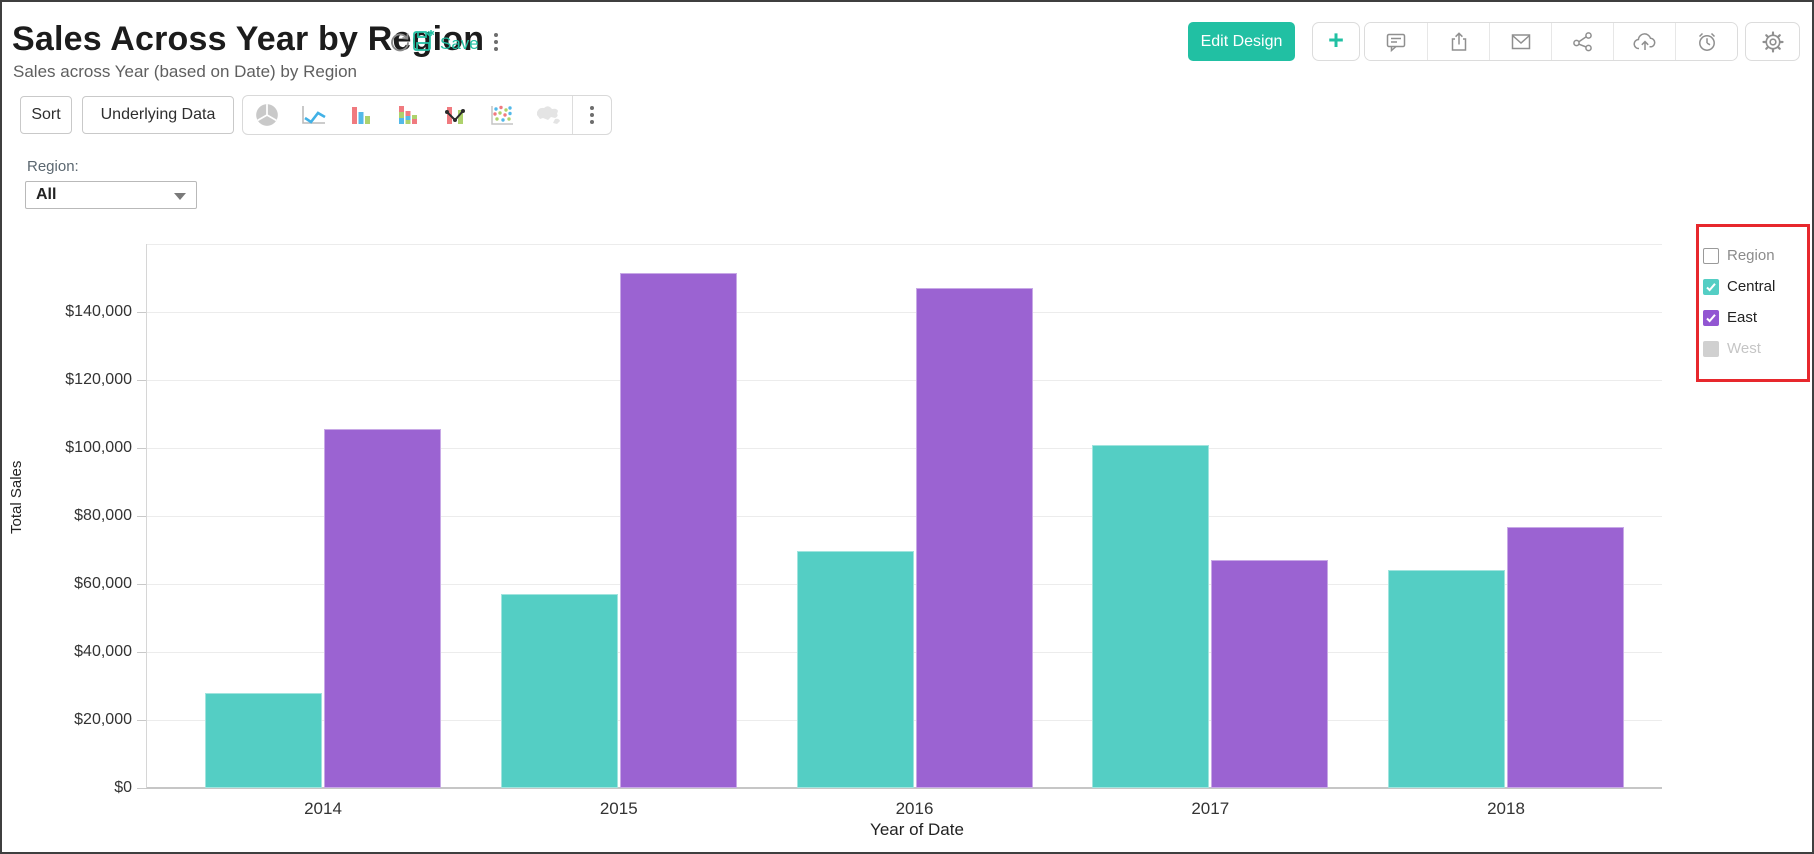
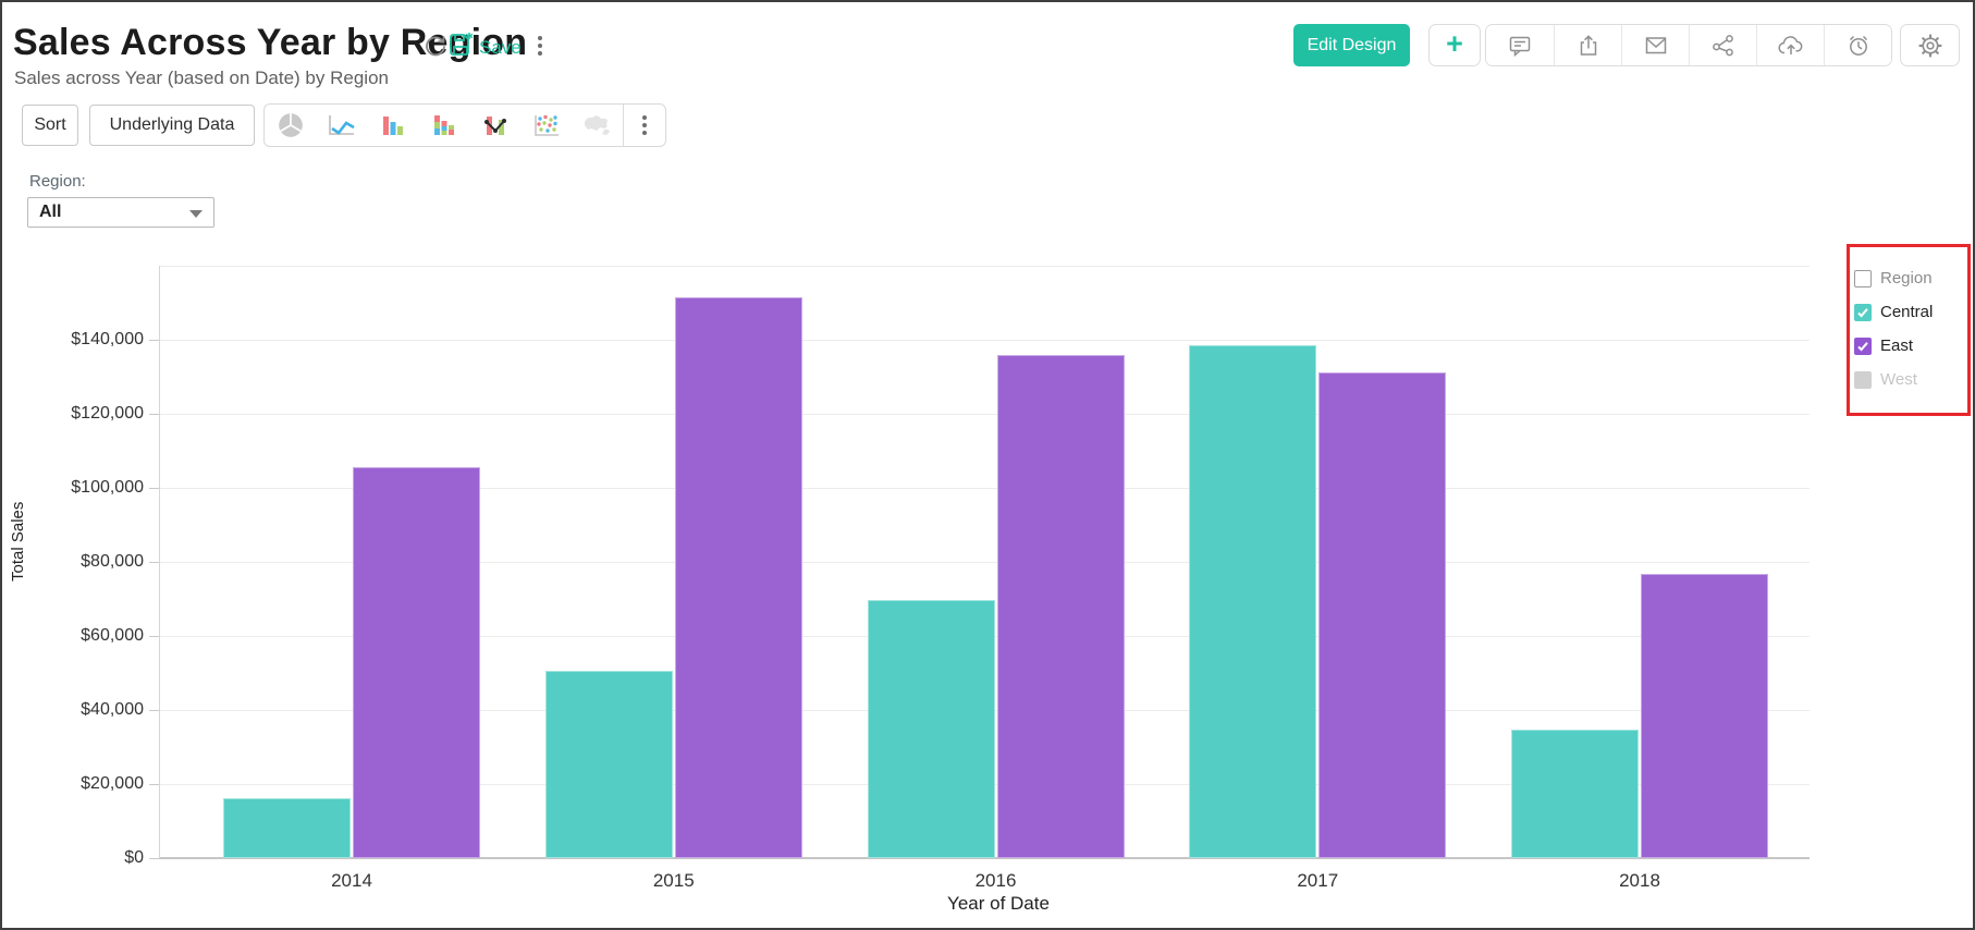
Central/2014: $28000 -> $16000
Central/2015: $57000 -> $51000
East/2016: $147000 -> $136000
Central/2017: $101000 -> $139000
East/2017: $67000 -> $131000
Central/2018: $64000 -> $35000
